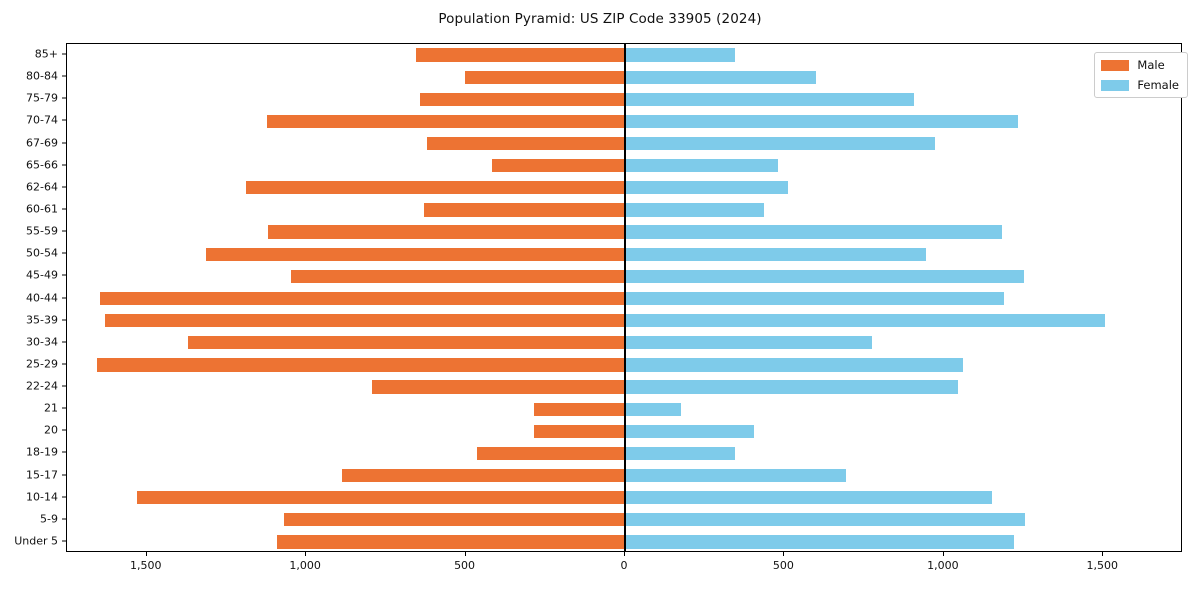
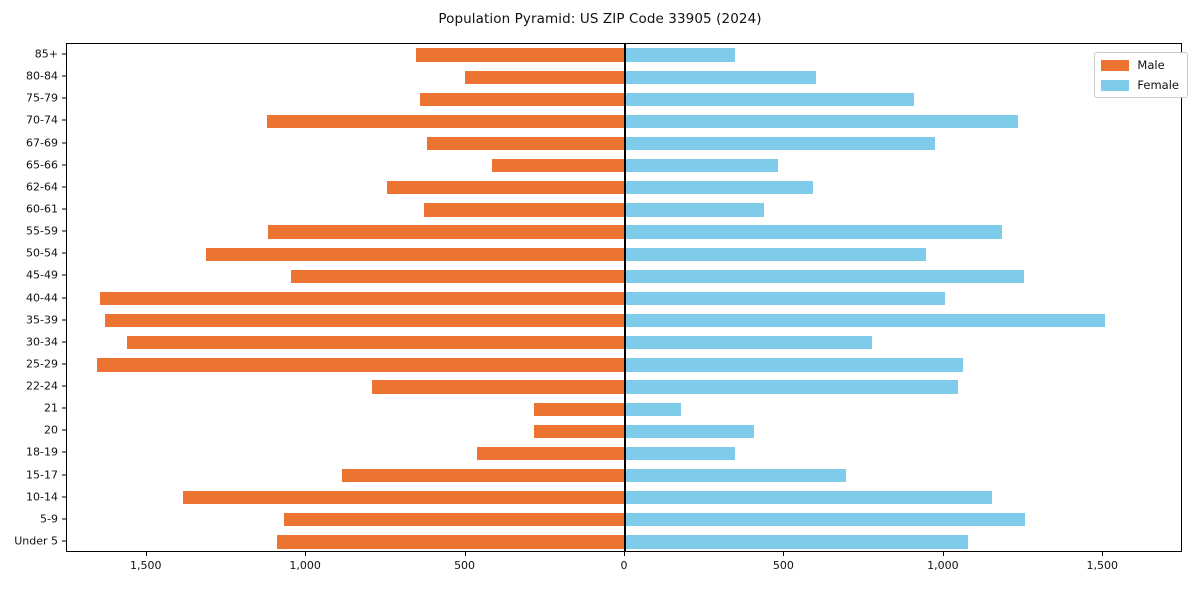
Female/Under 5: 1220 -> 1080
Male/10-14: 1530 -> 1380
Male/30-34: 1370 -> 1560
Female/40-44: 1190 -> 1000
Male/62-64: 1190 -> 740
Female/62-64: 510 -> 590
